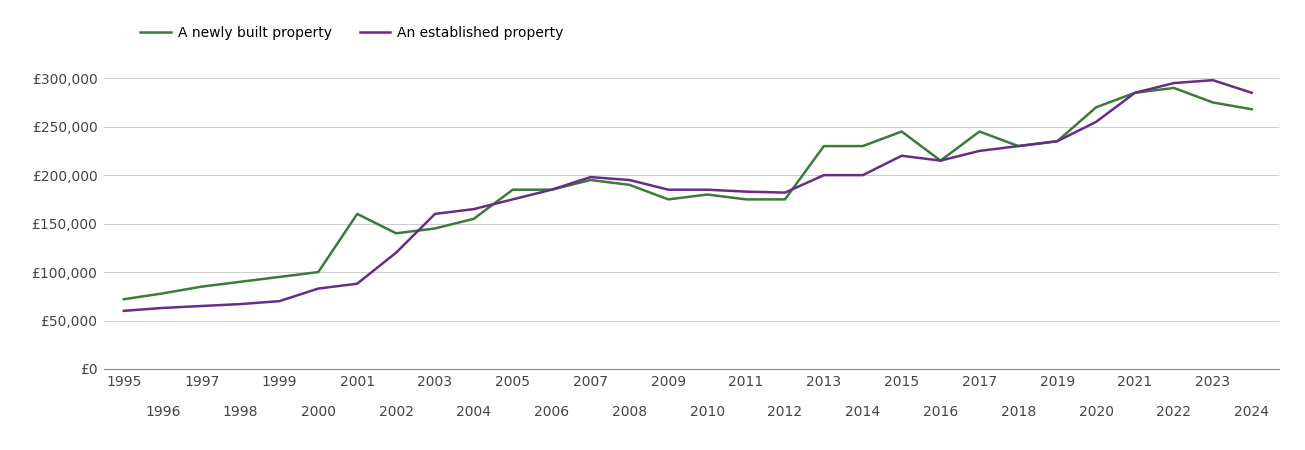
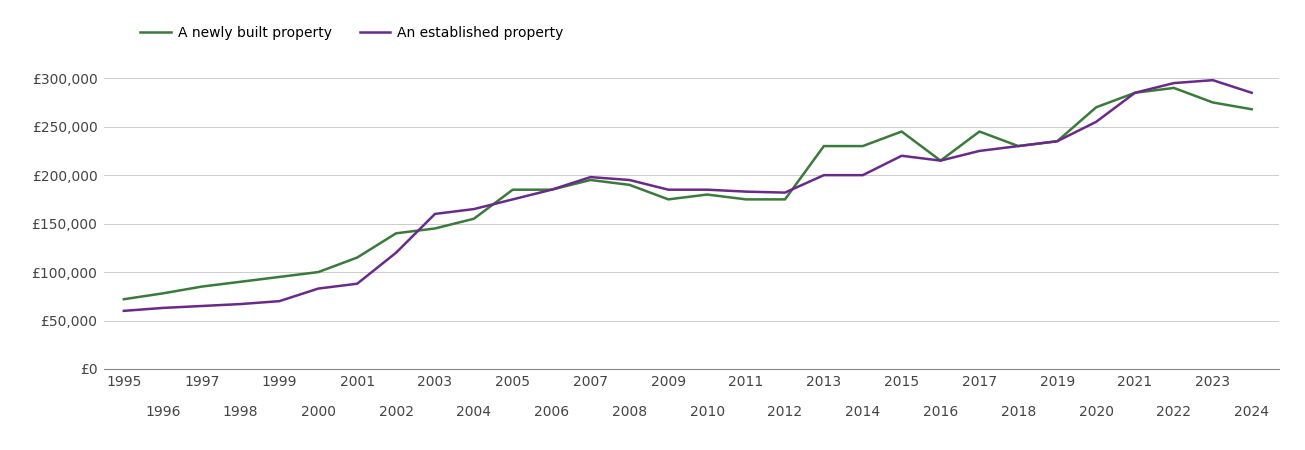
A newly built property/2001: £160,000 -> £115,000
